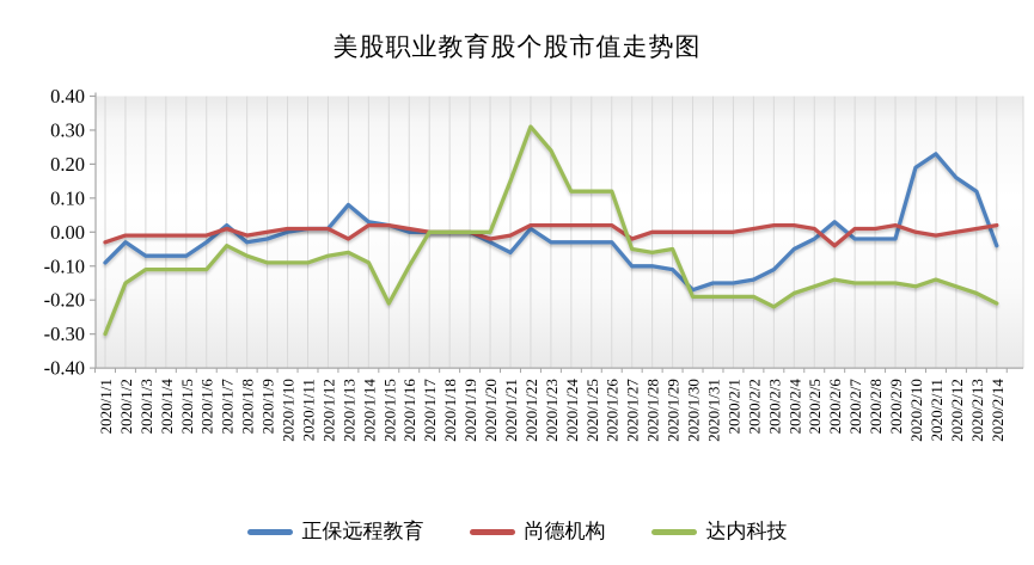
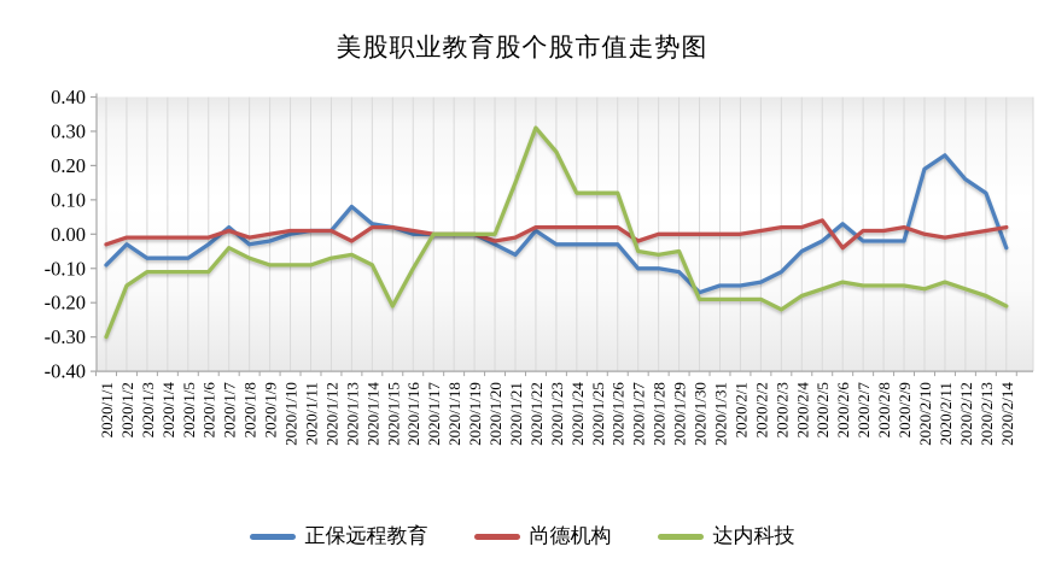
尚德机构/2020/2/5: 0.01 -> 0.04
